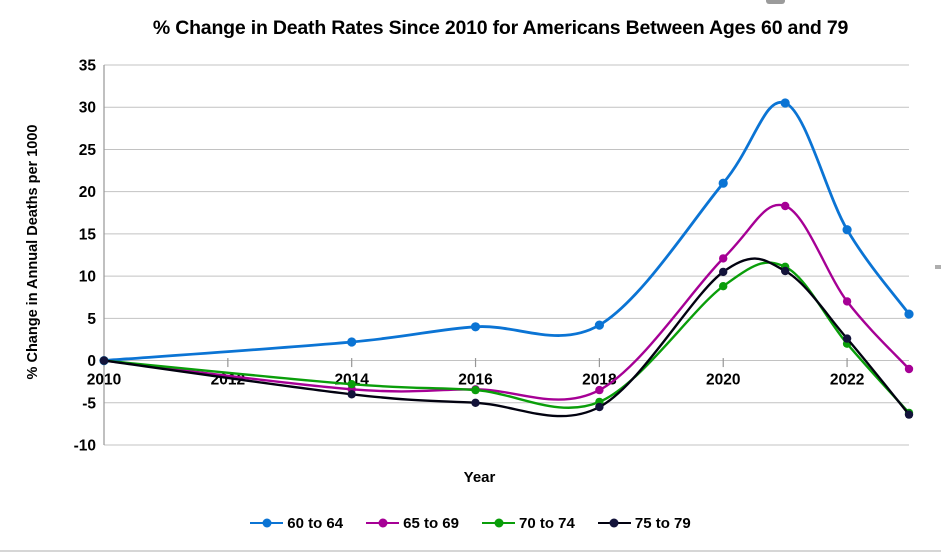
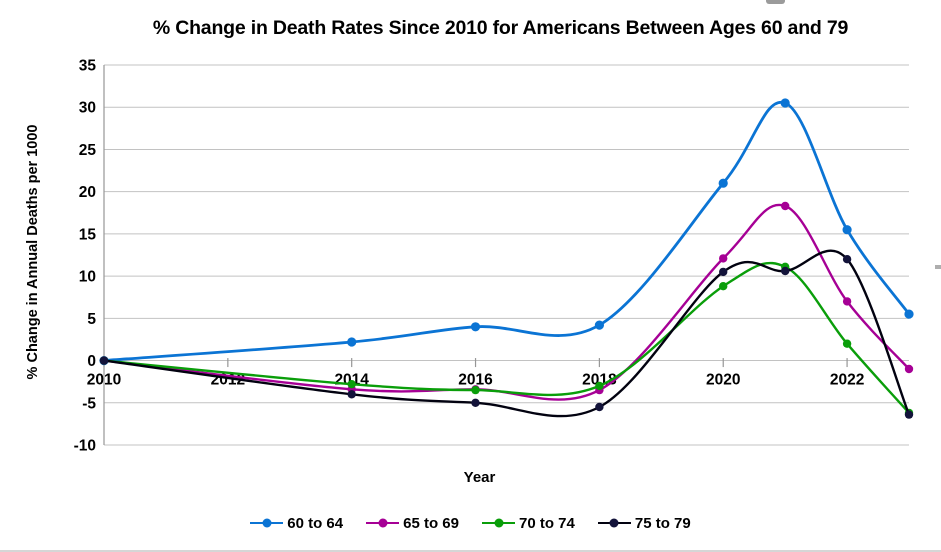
70 to 74/2018: -5 -> -3
75 to 79/2022: 3 -> 12
